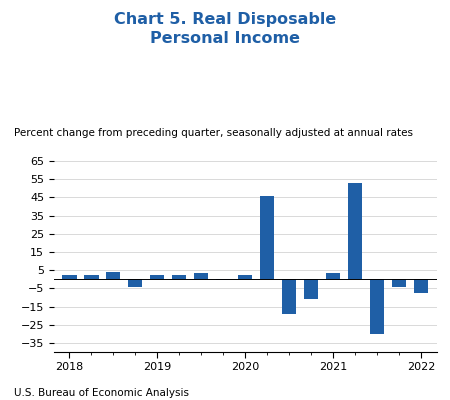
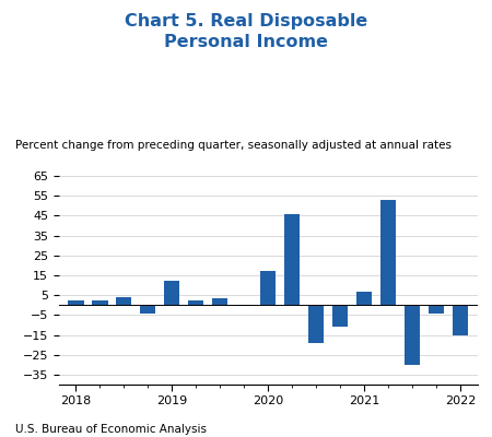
2019: 2 -> 12
2020: 2 -> 17
2021: 4 -> 7
2022: -8 -> -15
